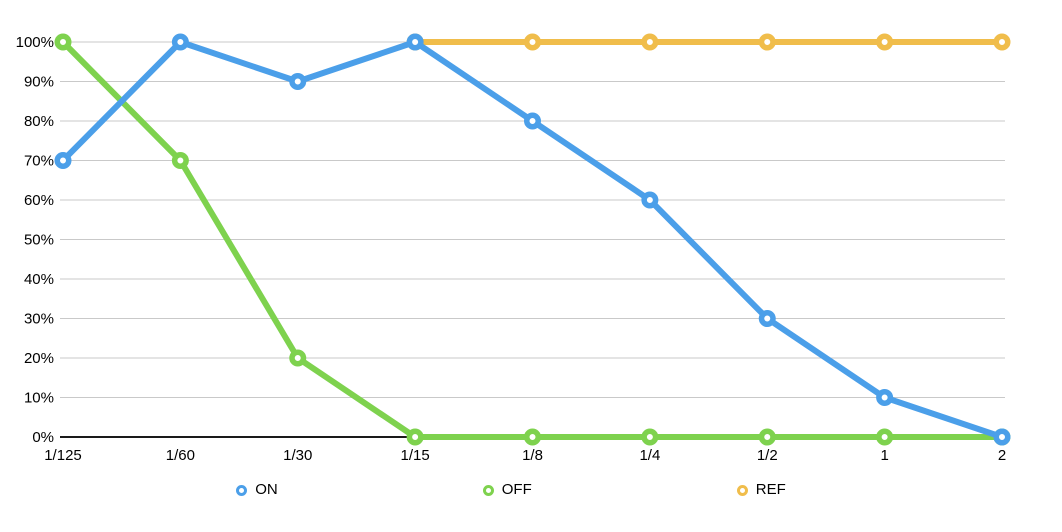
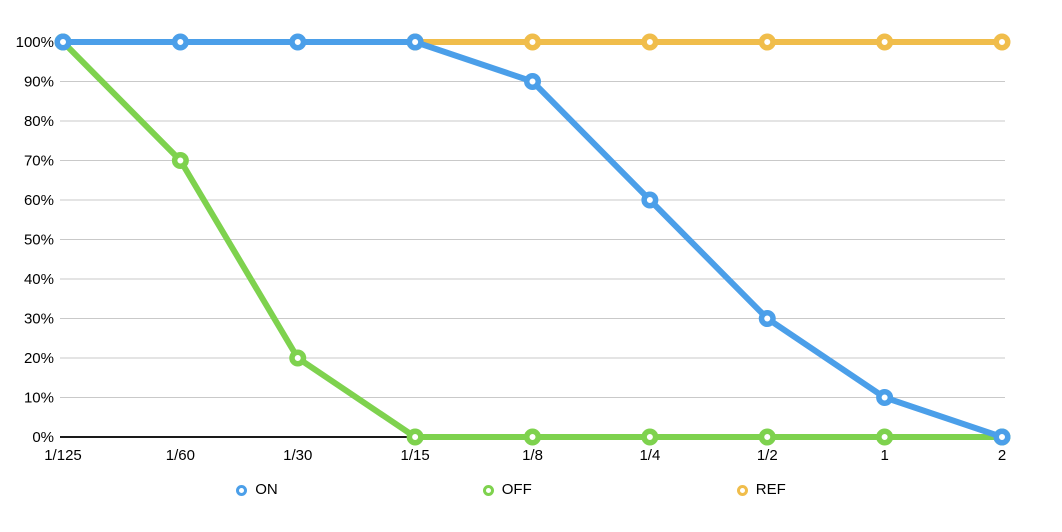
ON/1/125: 70% -> 100%
ON/1/30: 90% -> 100%
ON/1/8: 80% -> 90%
